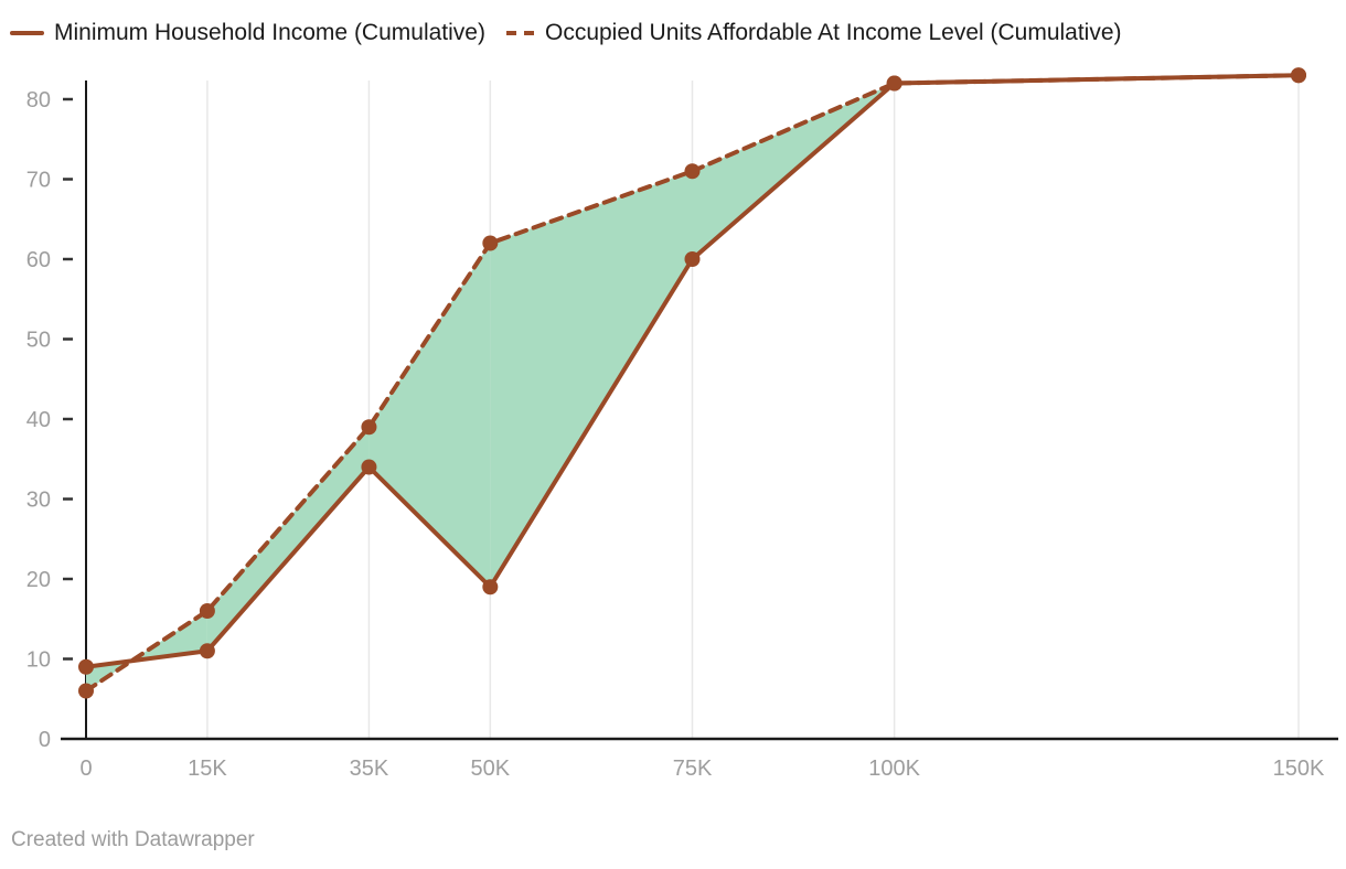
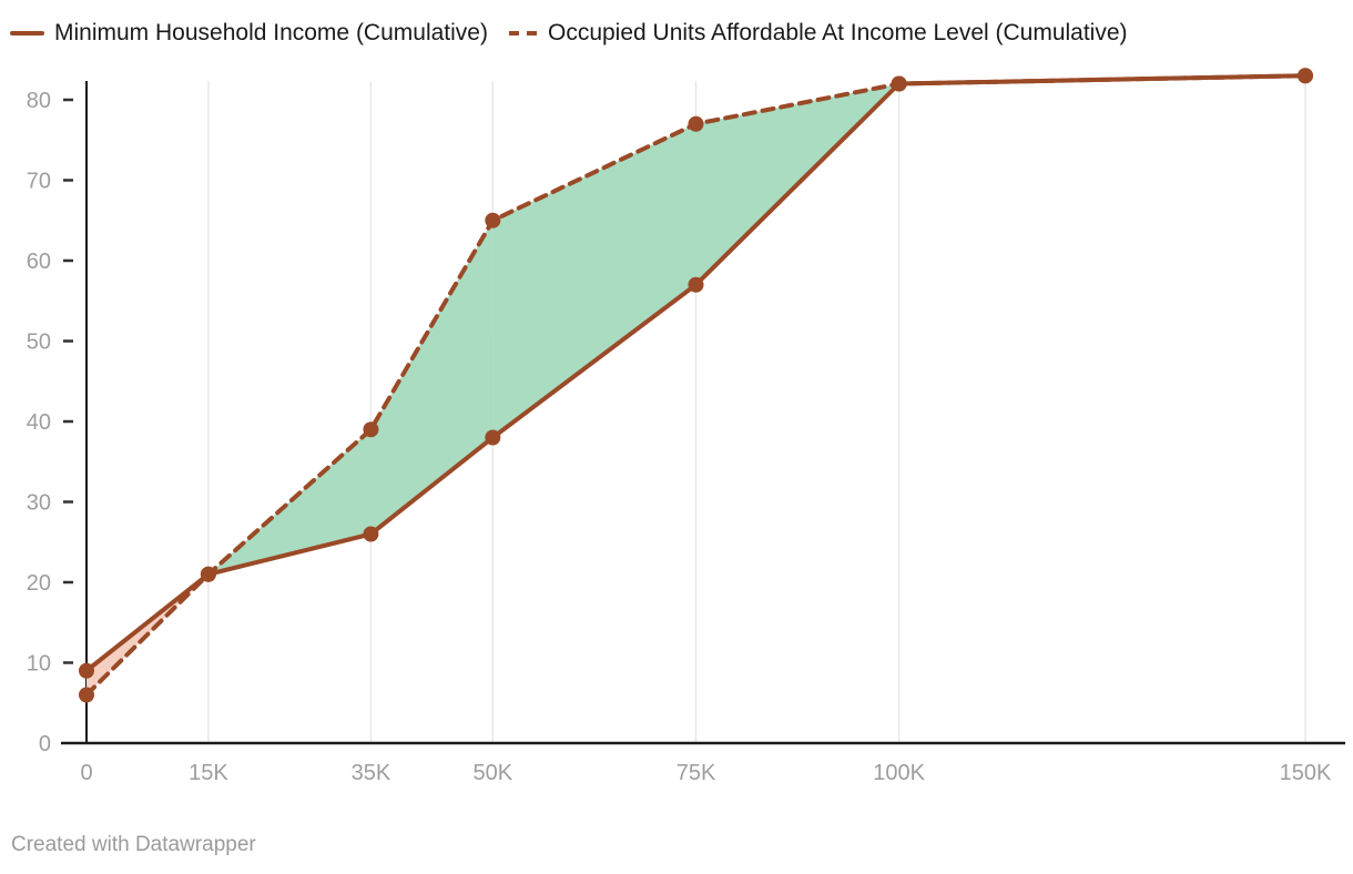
Minimum Household Income (Cumulative)/15K: 11 -> 21
Occupied Units Affordable At Income Level (Cumulative)/15K: 16 -> 21
Minimum Household Income (Cumulative)/35K: 34 -> 26
Minimum Household Income (Cumulative)/50K: 19 -> 38
Occupied Units Affordable At Income Level (Cumulative)/50K: 62 -> 65
Minimum Household Income (Cumulative)/75K: 60 -> 57
Occupied Units Affordable At Income Level (Cumulative)/75K: 71 -> 77
